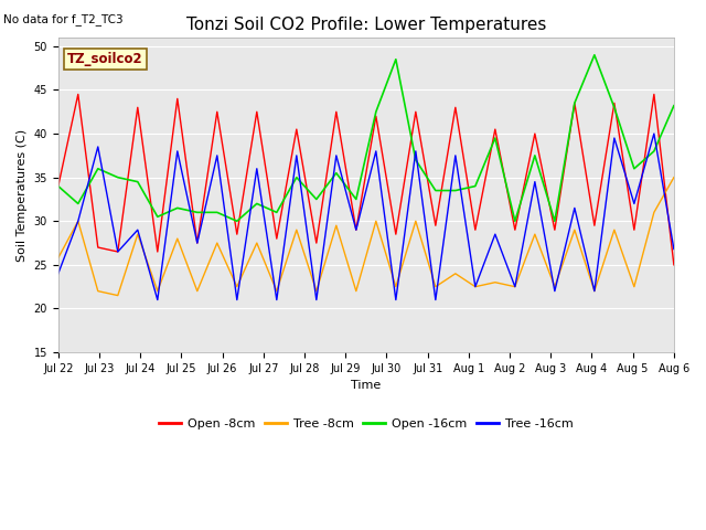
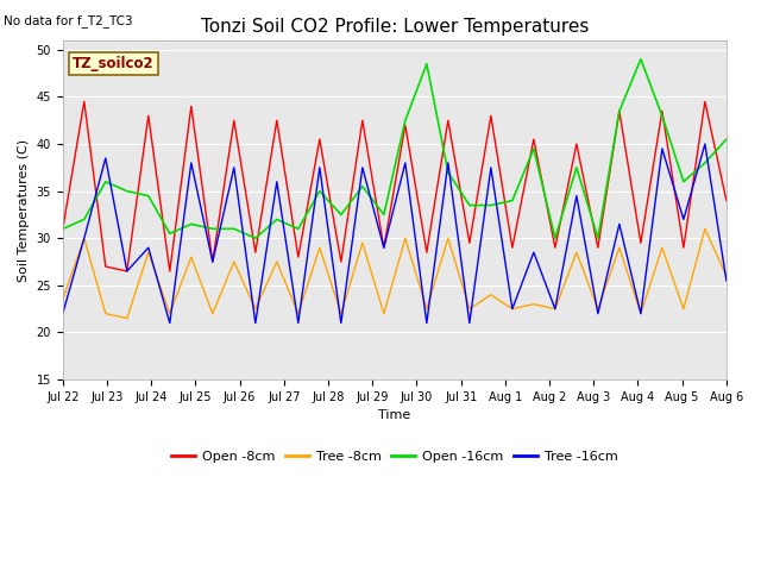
Open -8cm/Jul 22: 34.0 -> 31.0
Tree -8cm/Jul 22: 25.8 -> 23.5
Open -16cm/Jul 22: 34.0 -> 31.0
Tree -16cm/Jul 22: 24.0 -> 22.0
Open -8cm/Aug 6: 25.0 -> 34.0
Tree -8cm/Aug 6: 35.0 -> 26.0
Open -16cm/Aug 6: 43.2 -> 40.5
Tree -16cm/Aug 6: 26.8 -> 25.5
